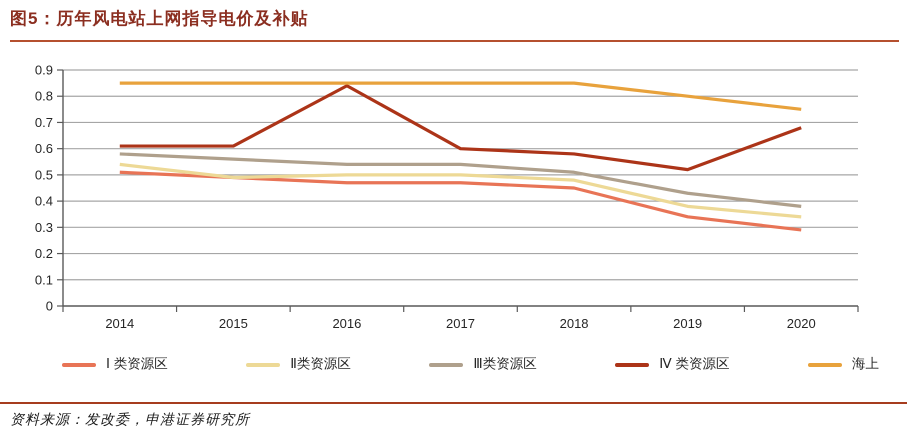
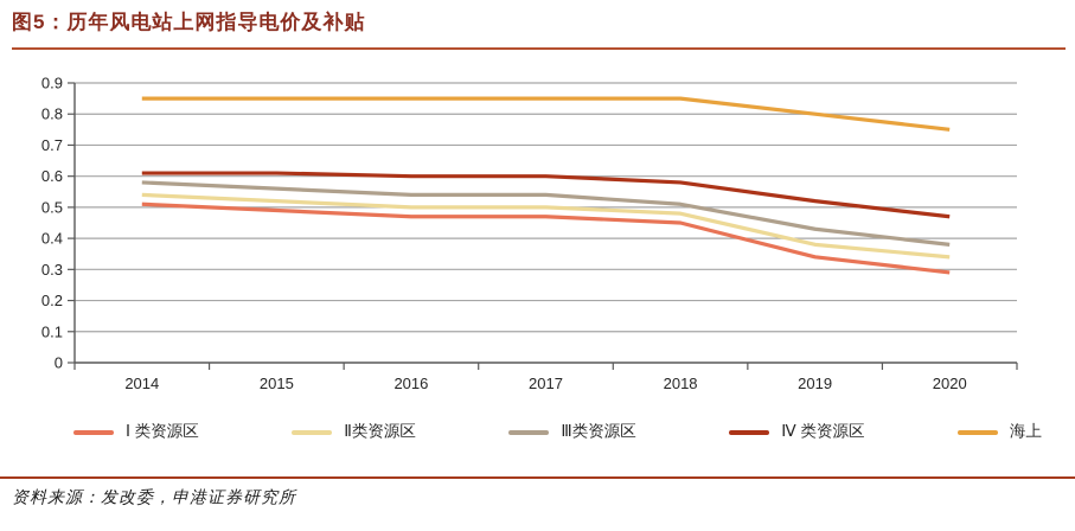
Ⅱ类资源区/2015: 0.49 -> 0.52
Ⅳ 类资源区/2016: 0.84 -> 0.60
Ⅳ 类资源区/2020: 0.68 -> 0.47
